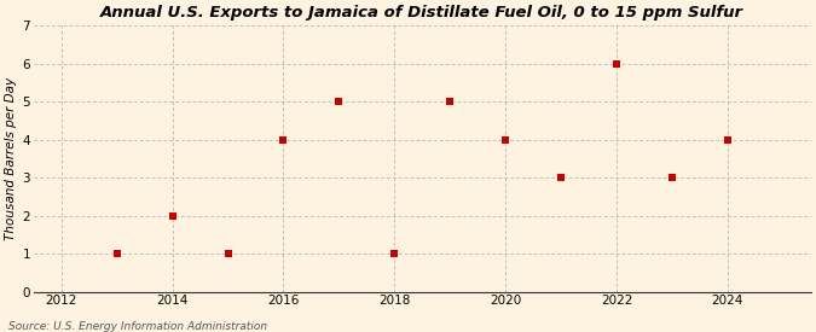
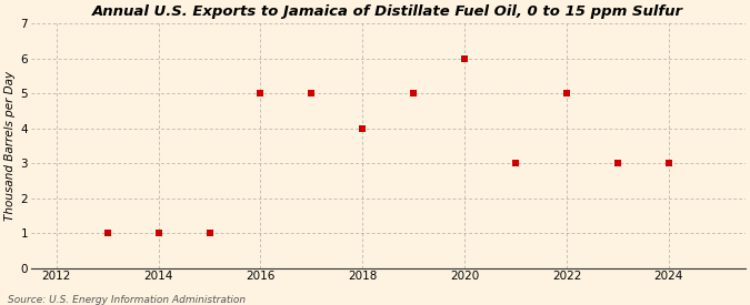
2014: 2 -> 1
2016: 4 -> 5
2018: 1 -> 4
2020: 4 -> 6
2022: 6 -> 5
2024: 4 -> 3
